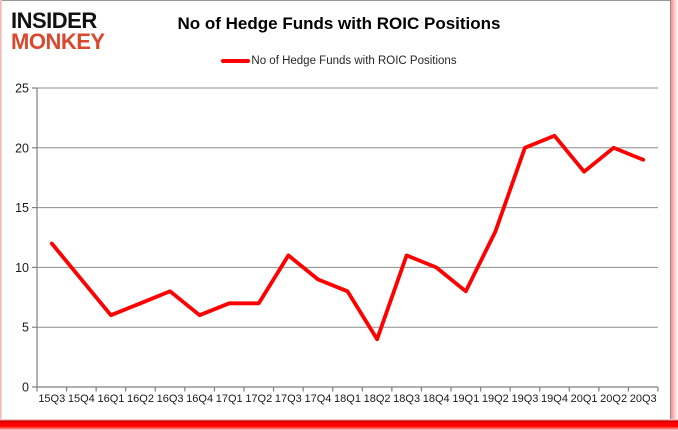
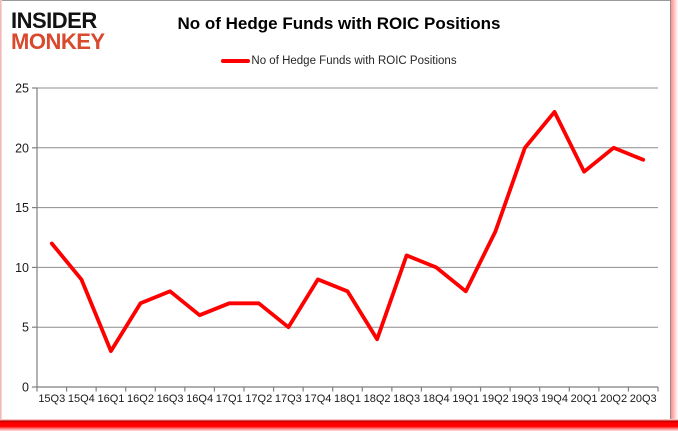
16Q1: 6 -> 3
17Q3: 11 -> 5
19Q4: 21 -> 23
